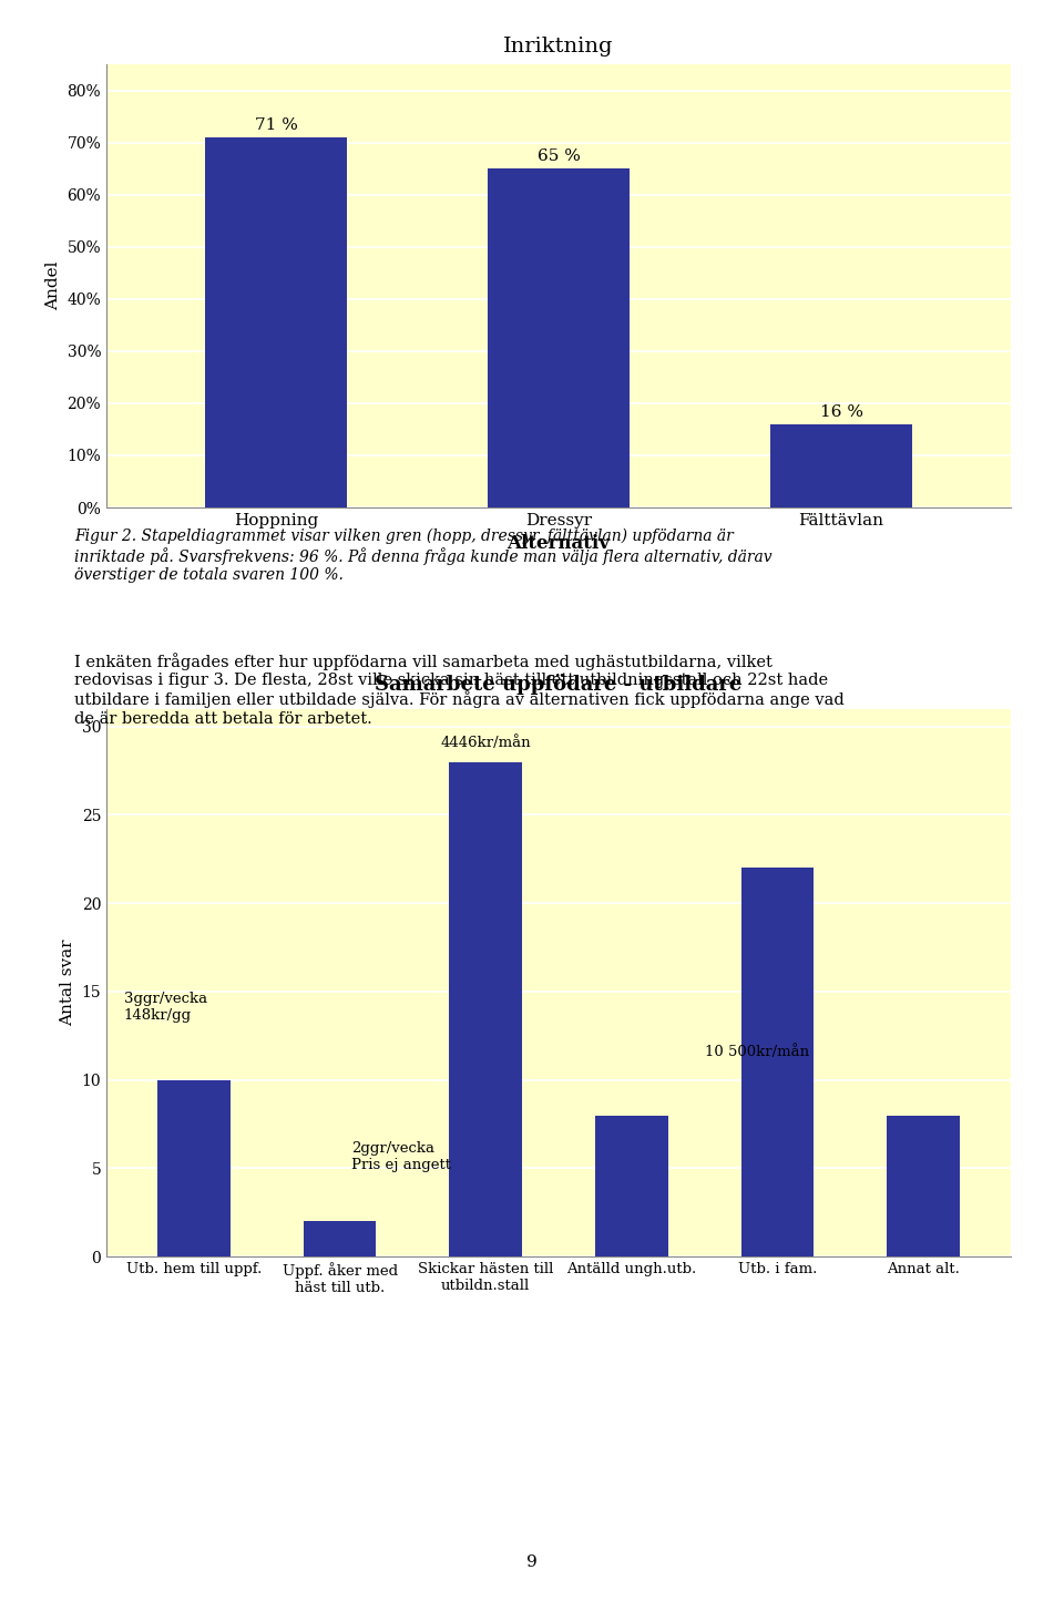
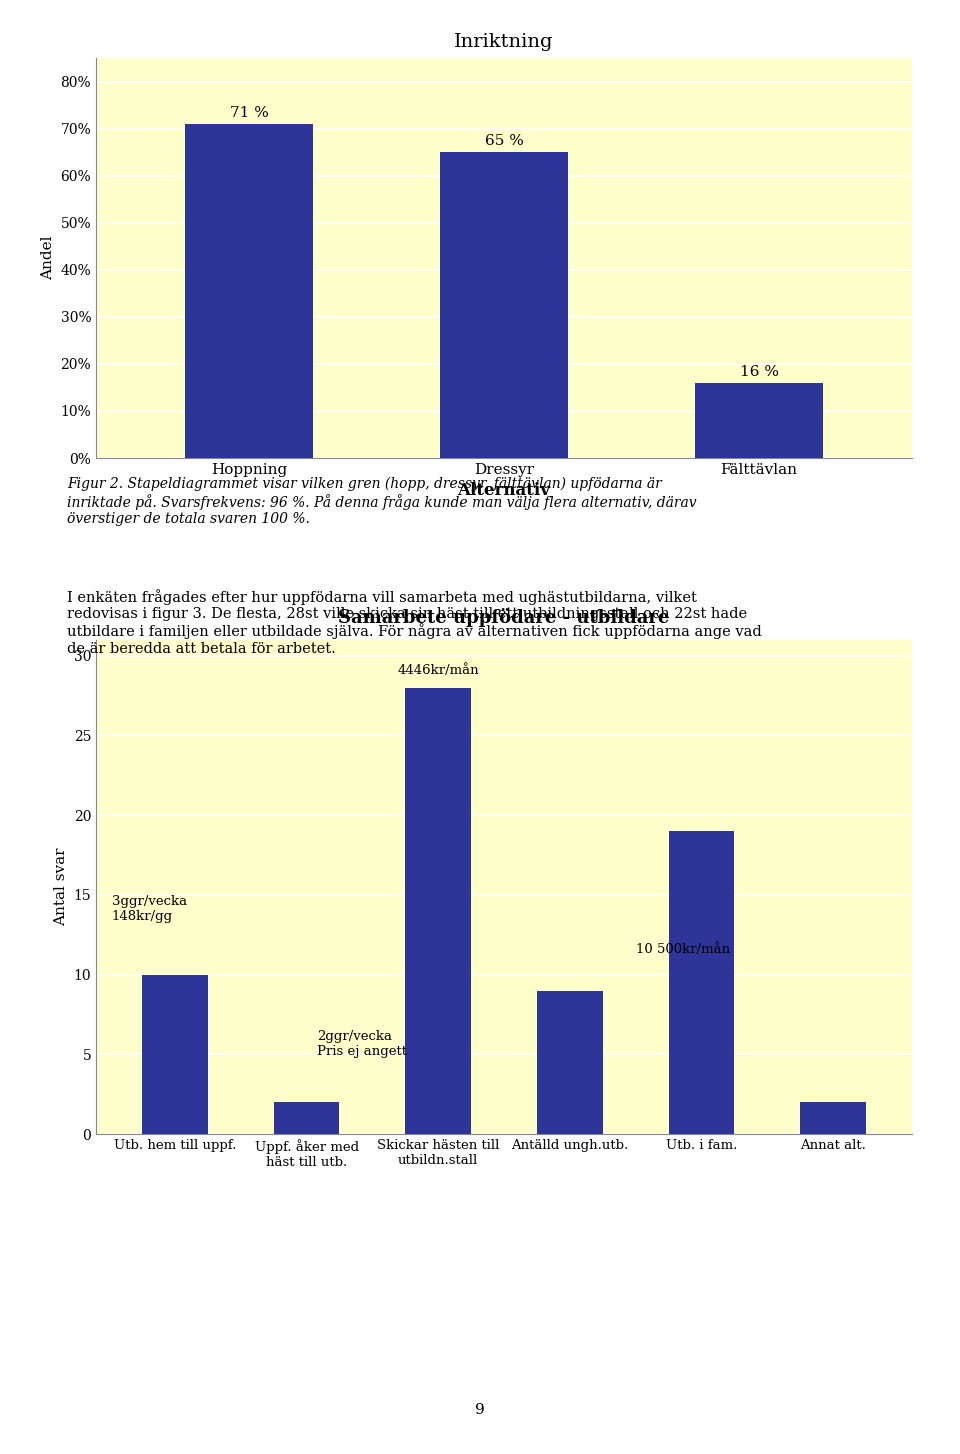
Antälld ungh.utb.: 8 -> 9
Utb. i fam.: 22 -> 19
Annat alt.: 8 -> 2
